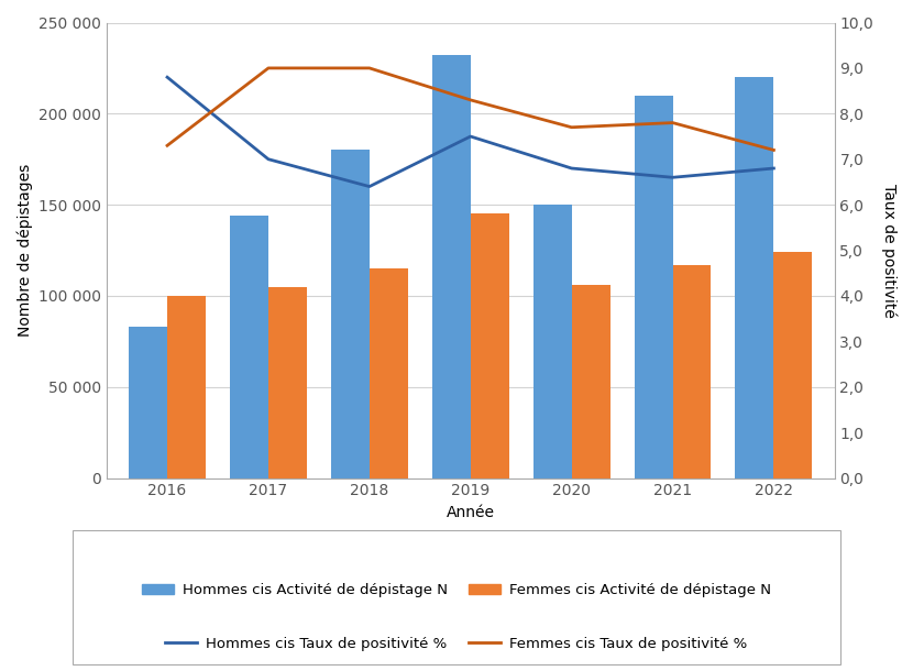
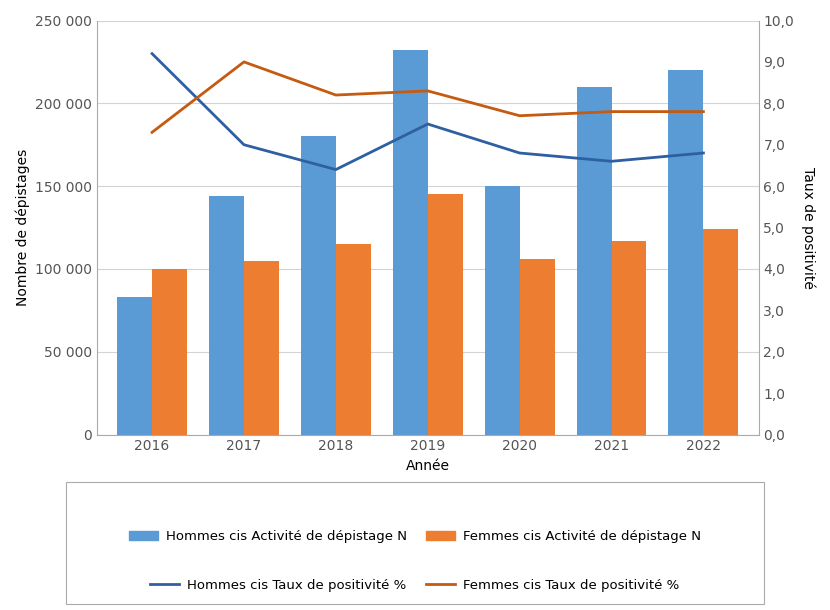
Hommes cis Taux de positivité %/2016: 8,8 -> 9,2
Femmes cis Taux de positivité %/2018: 9,0 -> 8,2
Femmes cis Taux de positivité %/2022: 7,2 -> 7,8
